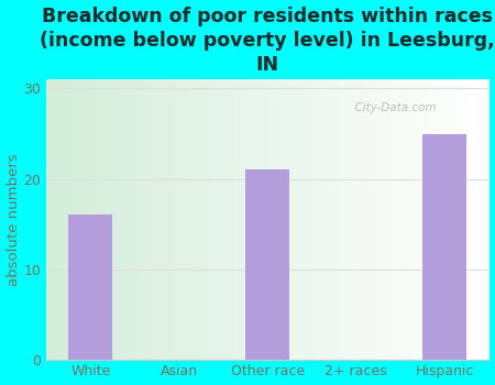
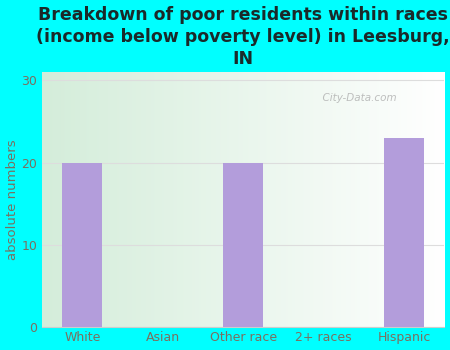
White: 16 -> 20
Other race: 21 -> 20
Hispanic: 25 -> 23
